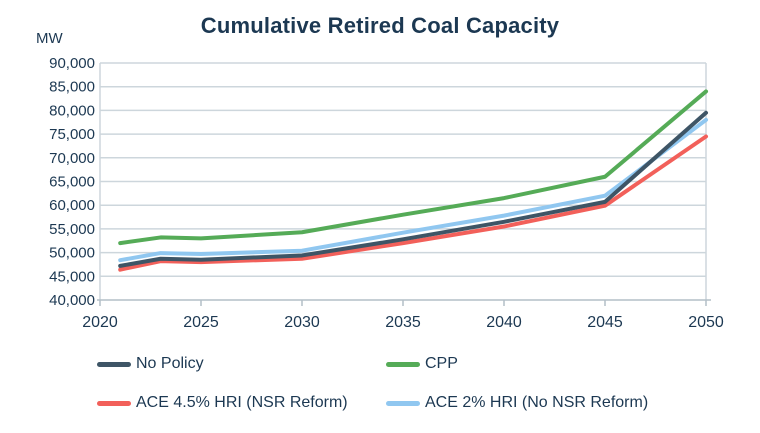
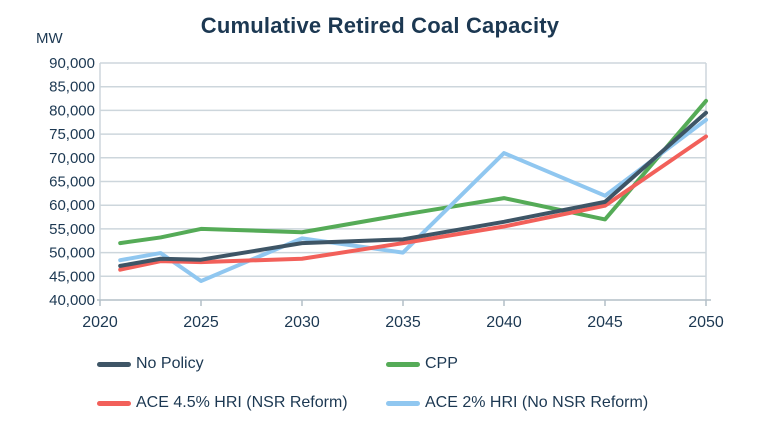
CPP/2025: 53000 -> 55000
ACE 2% HRI (No NSR Reform)/2025: 50000 -> 44000
No Policy/2030: 49000 -> 52000
ACE 2% HRI (No NSR Reform)/2030: 50000 -> 53000
ACE 2% HRI (No NSR Reform)/2035: 54000 -> 50000
ACE 2% HRI (No NSR Reform)/2040: 58000 -> 71000
CPP/2045: 66000 -> 57000
CPP/2050: 84000 -> 82000
